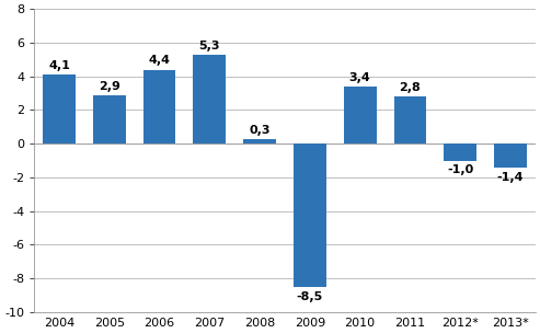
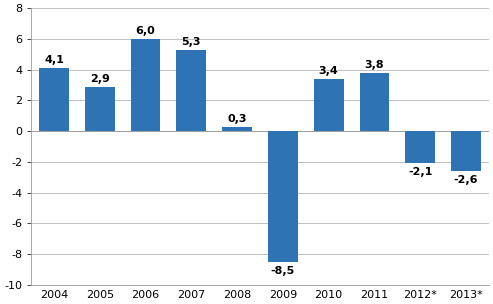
2006: 4,4 -> 6,0
2011: 2,8 -> 3,8
2012*: -1,0 -> -2,1
2013*: -1,4 -> -2,6
